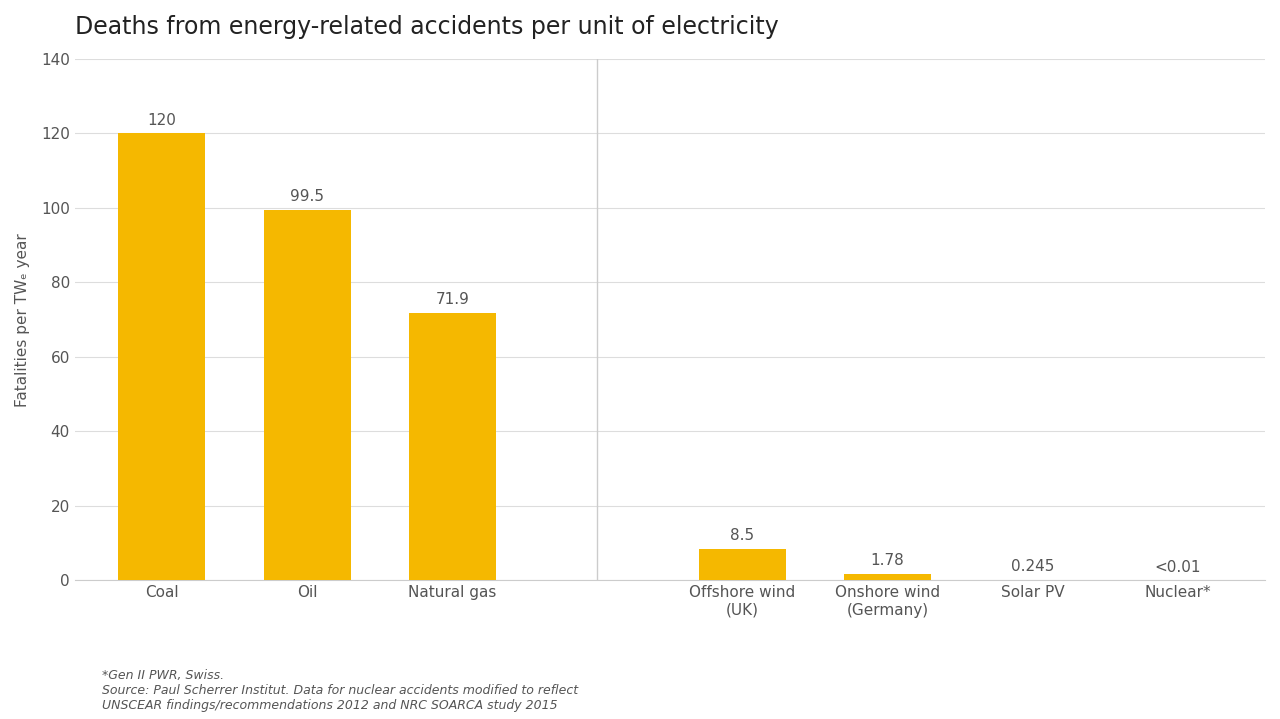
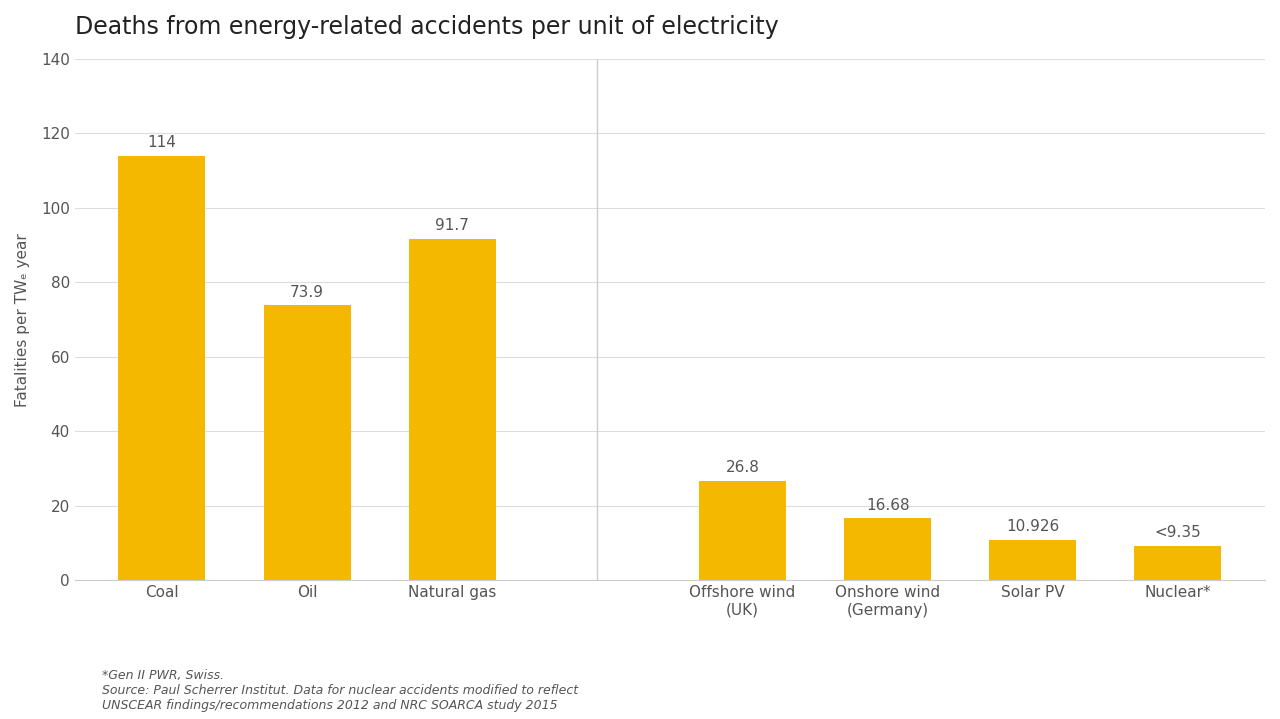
Coal: 120 -> 114
Oil: 99.5 -> 73.9
Natural gas: 71.9 -> 91.7
Offshore wind (UK): 8.5 -> 26.8
Onshore wind (Germany): 1.78 -> 16.68
Solar PV: 0.245 -> 10.926
Nuclear*: <0.01 -> <9.35
